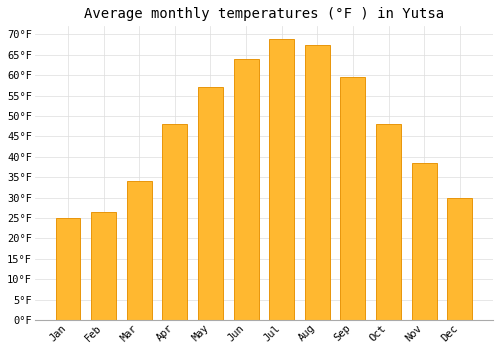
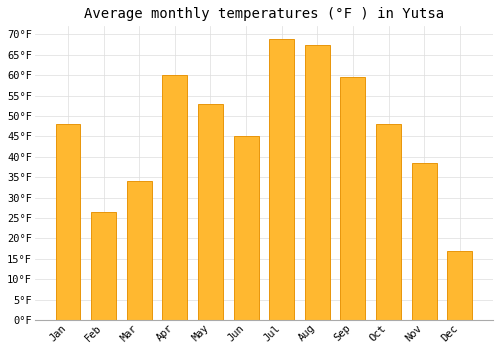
Jan: 25.0°F -> 48.0°F
Apr: 48.0°F -> 60.0°F
May: 57.0°F -> 53.0°F
Jun: 64.0°F -> 45.0°F
Dec: 30.0°F -> 17.0°F
